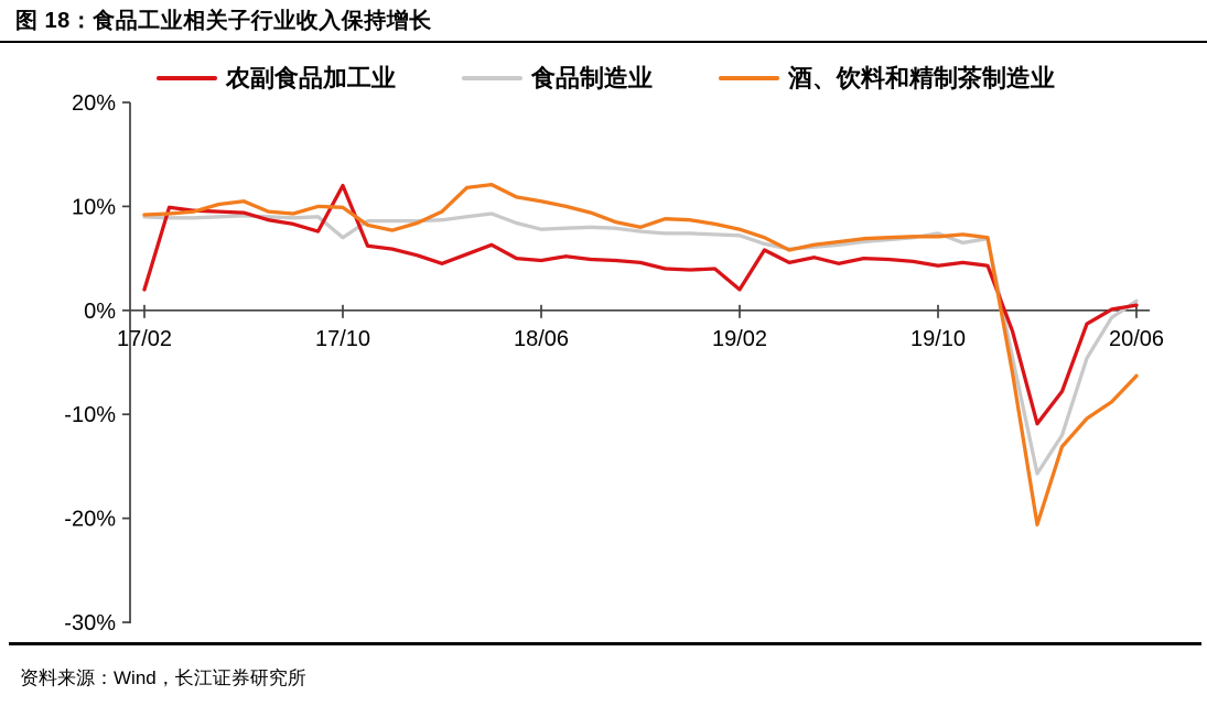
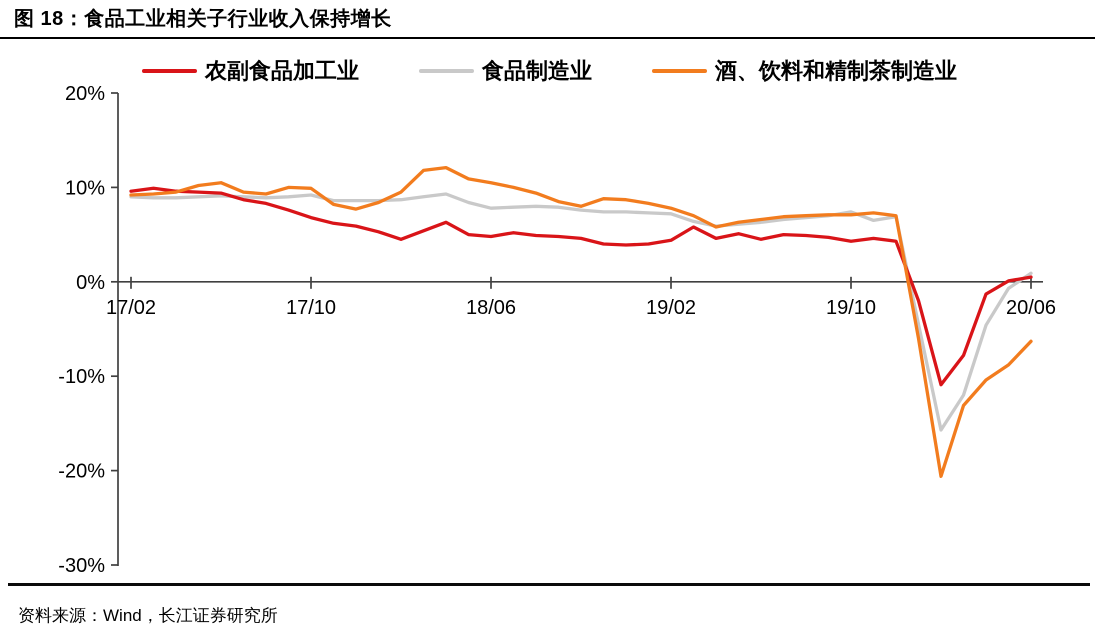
农副食品加工业/17/02: 2% -> 10%
农副食品加工业/17/10: 12% -> 7%
食品制造业/17/10: 7% -> 9%
农副食品加工业/19/02: 2% -> 4%
